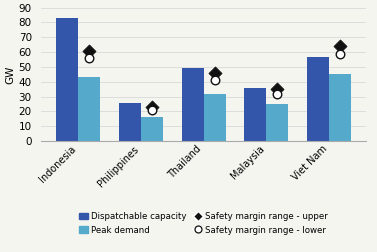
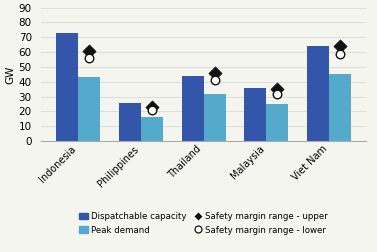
Dispatchable capacity/Indonesia: 83 -> 73
Dispatchable capacity/Thailand: 49 -> 44
Dispatchable capacity/Viet Nam: 57 -> 64
